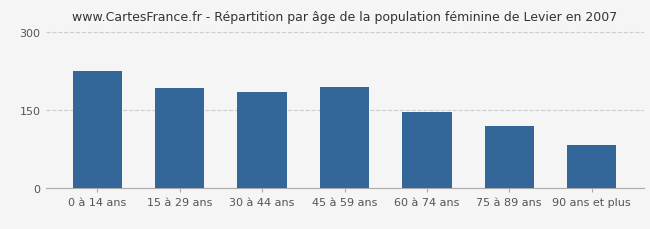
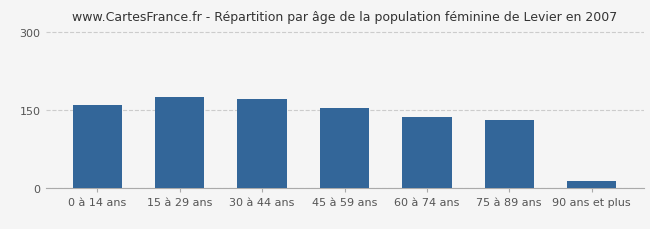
0 à 14 ans: 224 -> 160
15 à 29 ans: 192 -> 175
30 à 44 ans: 184 -> 170
45 à 59 ans: 194 -> 154
60 à 74 ans: 146 -> 136
75 à 89 ans: 118 -> 131
90 ans et plus: 82 -> 12
